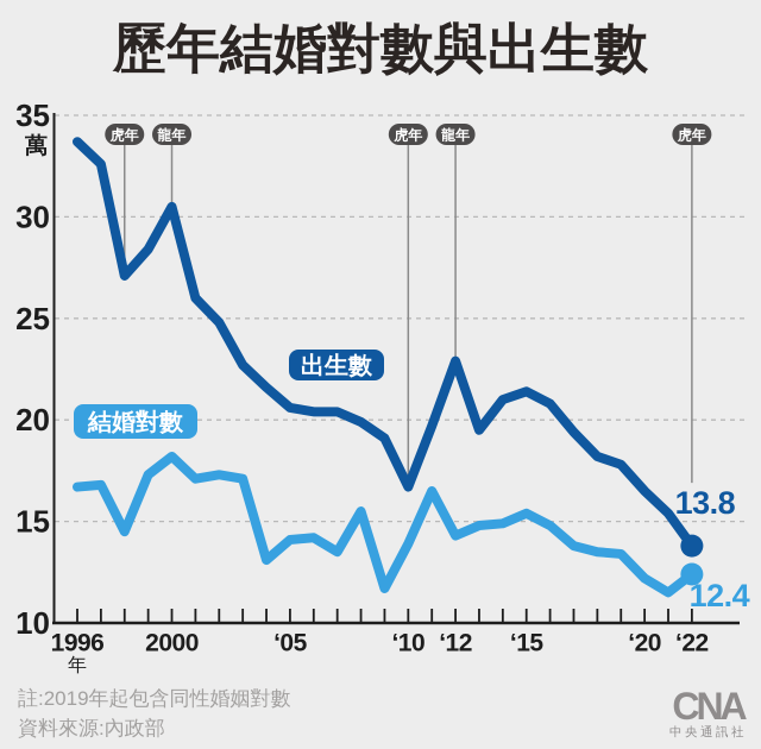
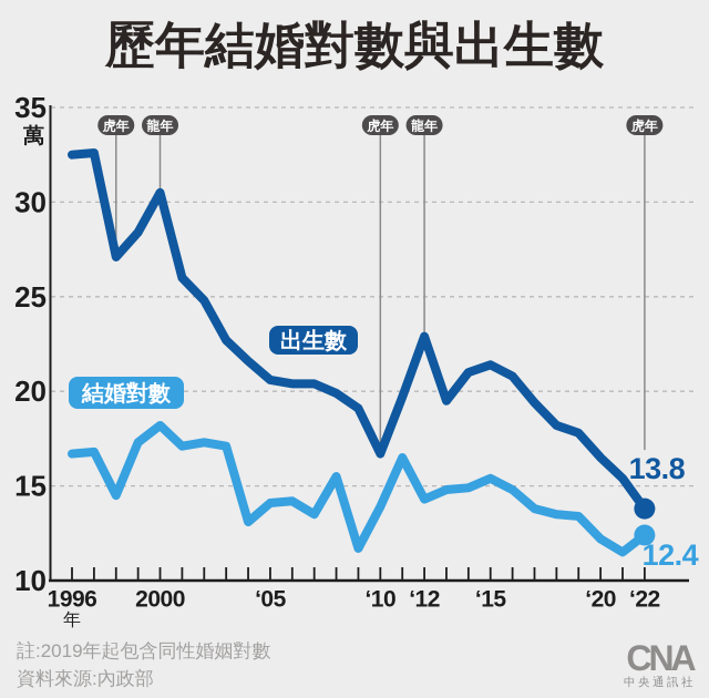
出生數/1996: 33.7 -> 32.5
